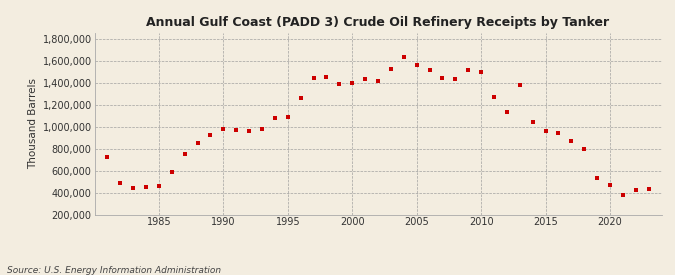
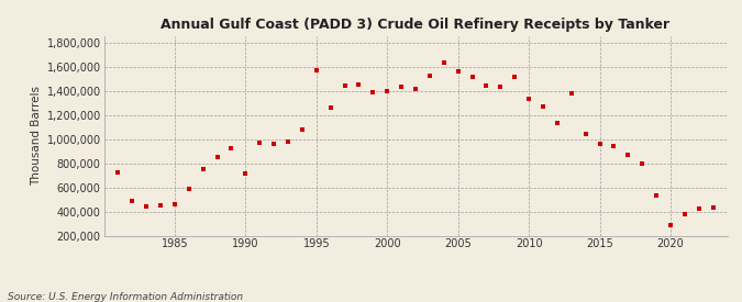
1990: 980,000 -> 710,000
1995: 1,090,000 -> 1,570,000
2010: 1,500,000 -> 1,330,000
2020: 470,000 -> 290,000
